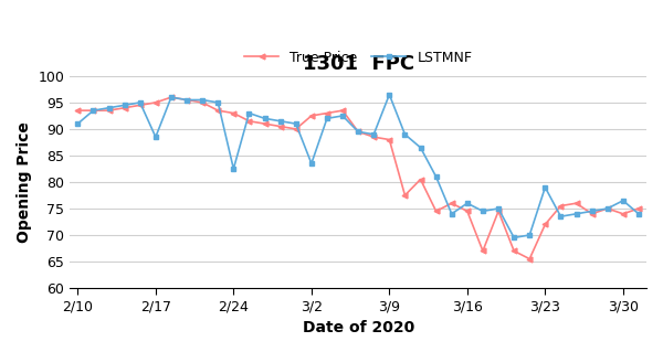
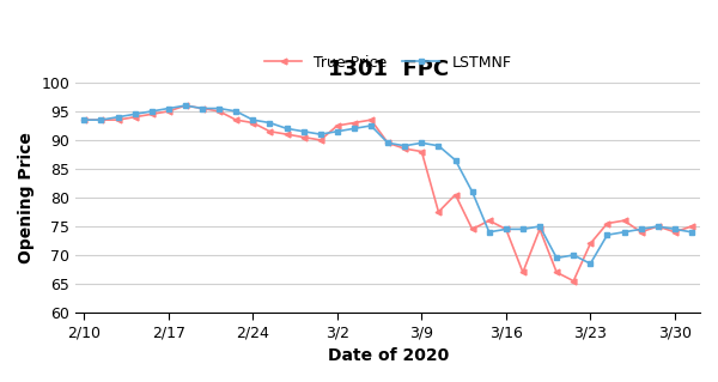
LSTMNF/2/10: 91.0 -> 93.5
LSTMNF/2/17: 88.5 -> 95.5
LSTMNF/2/24: 82.5 -> 93.5
LSTMNF/3/2: 83.5 -> 91.5
LSTMNF/3/9: 96.5 -> 89.5
LSTMNF/3/16: 76.0 -> 74.5
LSTMNF/3/23: 79.0 -> 68.5
LSTMNF/3/30: 76.5 -> 74.5
